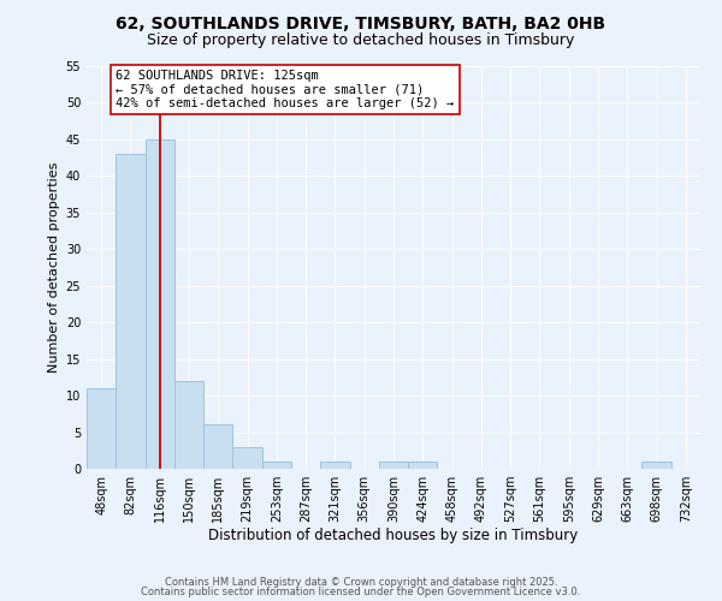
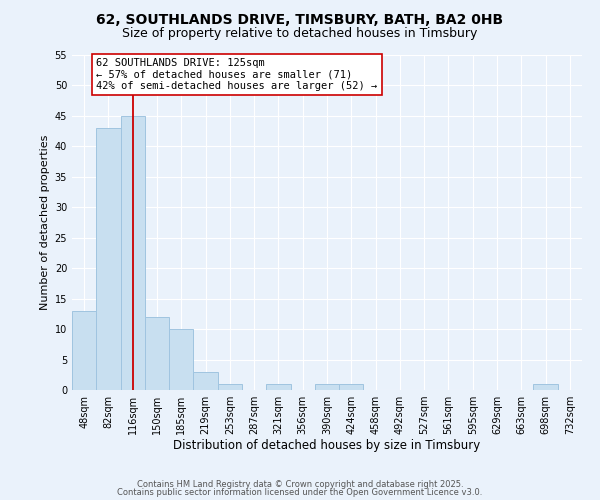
48sqm: 11 -> 13
185sqm: 6 -> 10
